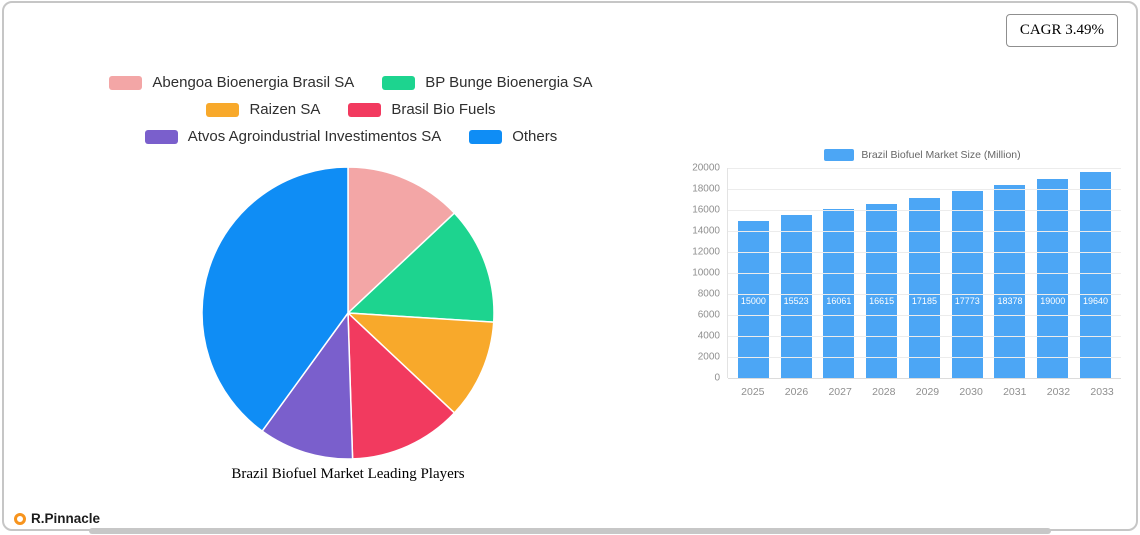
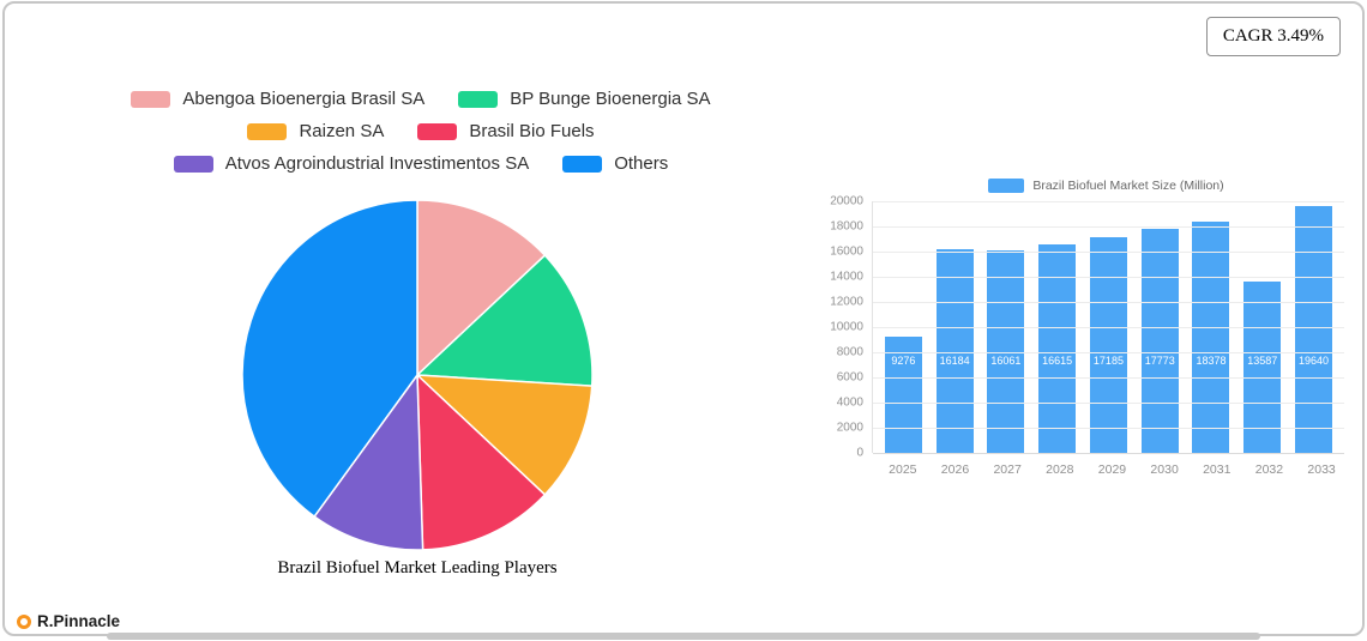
Brazil Biofuel Market Size (Million)/2025: 15000 -> 9276
Brazil Biofuel Market Size (Million)/2026: 15523 -> 16184
Brazil Biofuel Market Size (Million)/2032: 19000 -> 13587
